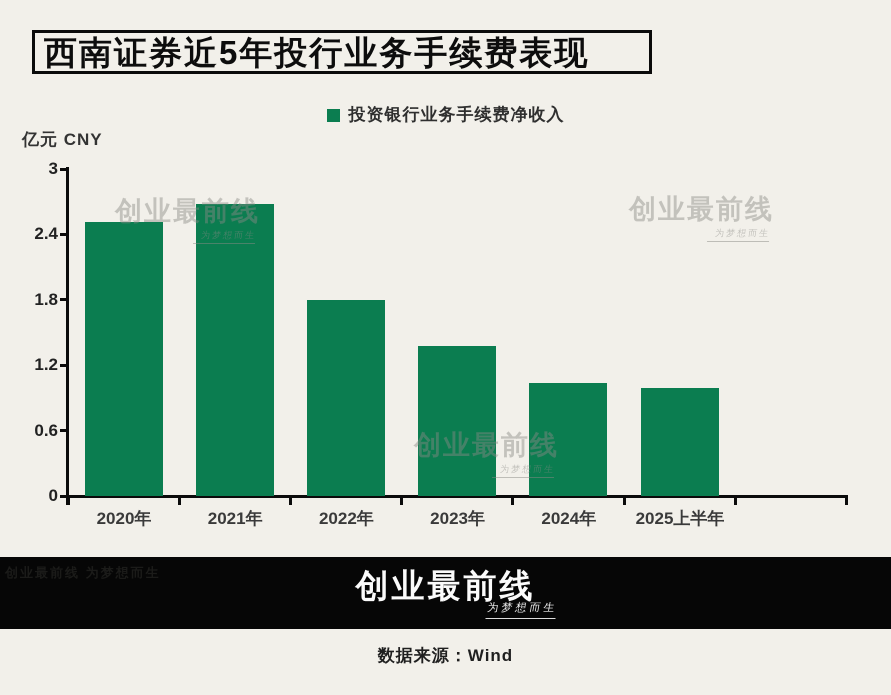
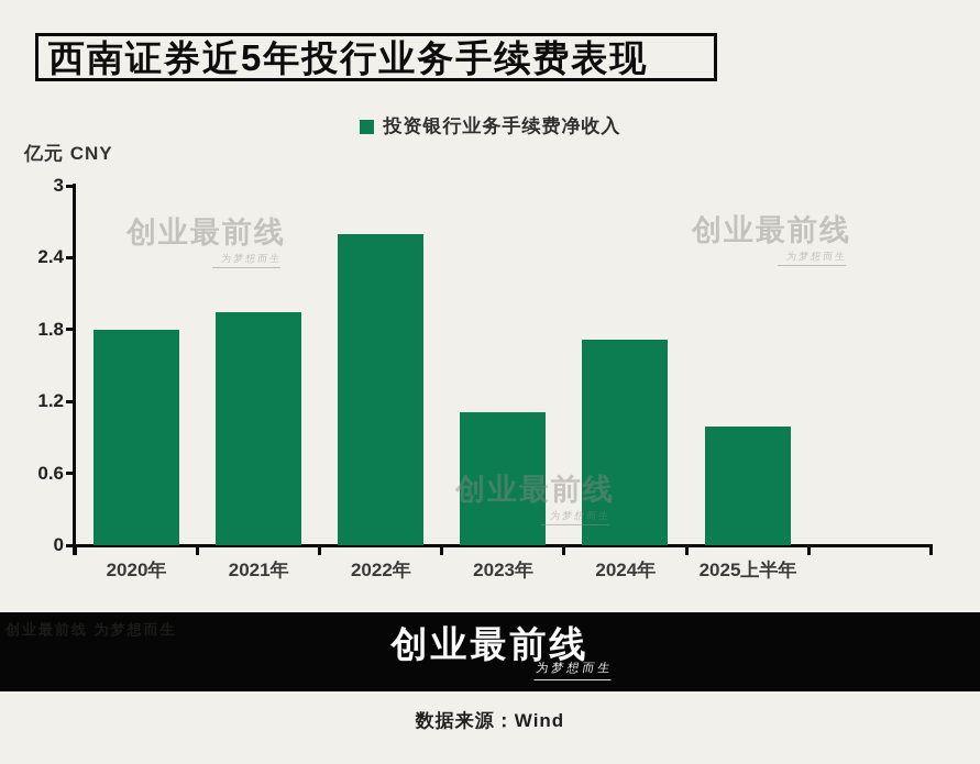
2020年: 2.51 -> 1.80
2021年: 2.68 -> 1.95
2022年: 1.80 -> 2.60
2023年: 1.38 -> 1.11
2024年: 1.04 -> 1.72
